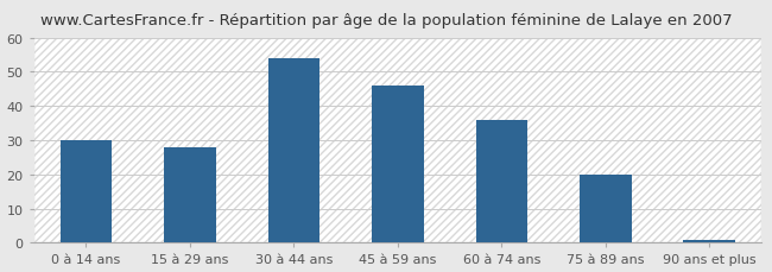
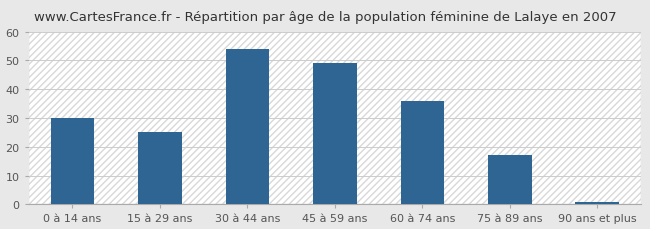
15 à 29 ans: 28 -> 25
45 à 59 ans: 46 -> 49
75 à 89 ans: 20 -> 17
